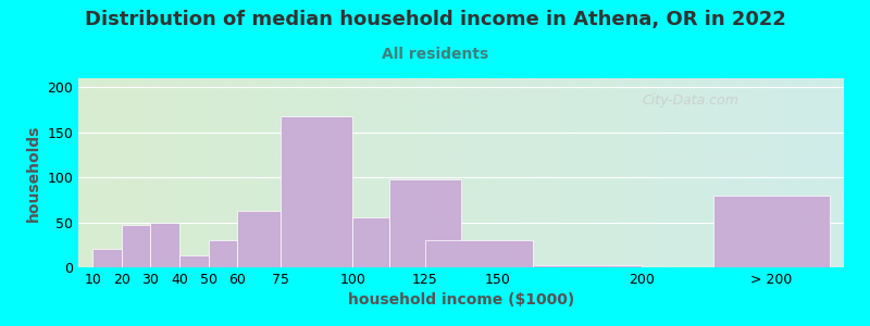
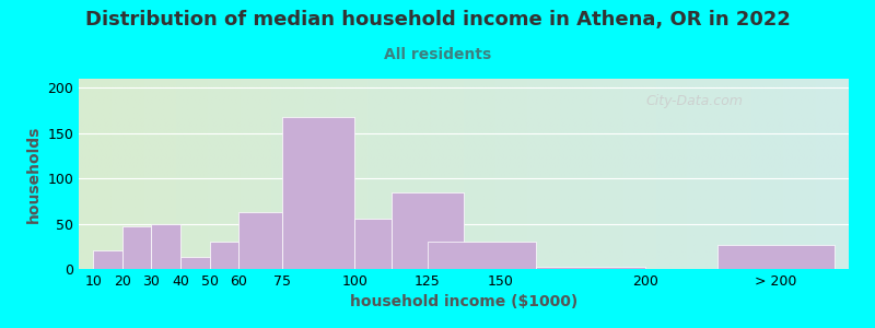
125: 98 -> 85
> 200: 80 -> 26
